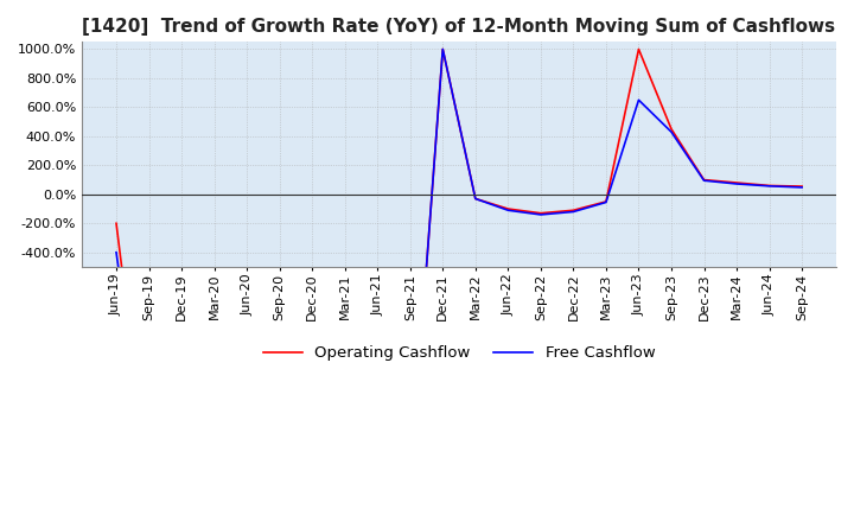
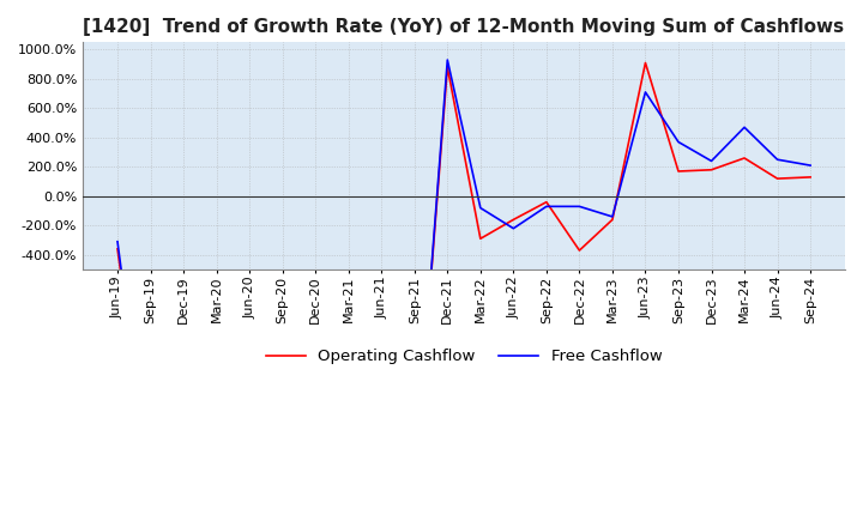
Operating Cashflow/Jun-19: -200% -> -360%
Free Cashflow/Jun-19: -400% -> -310%
Operating Cashflow/Dec-21: 1000% -> 880%
Free Cashflow/Dec-21: 1000% -> 930%
Operating Cashflow/Mar-22: -30% -> -290%
Free Cashflow/Mar-22: -30% -> -80%
Operating Cashflow/Jun-22: -100% -> -160%
Free Cashflow/Jun-22: -110% -> -220%
Operating Cashflow/Sep-22: -130% -> -40%
Free Cashflow/Sep-22: -140% -> -70%
Operating Cashflow/Dec-22: -110% -> -370%
Free Cashflow/Dec-22: -120% -> -70%
Operating Cashflow/Mar-23: -50% -> -160%
Free Cashflow/Mar-23: -60% -> -140%
Operating Cashflow/Jun-23: 1000% -> 910%
Free Cashflow/Jun-23: 650% -> 710%
Operating Cashflow/Sep-23: 450% -> 170%
Free Cashflow/Sep-23: 430% -> 370%
Operating Cashflow/Dec-23: 100% -> 180%
Free Cashflow/Dec-23: 100% -> 240%
Operating Cashflow/Mar-24: 80% -> 260%
Free Cashflow/Mar-24: 70% -> 470%
Operating Cashflow/Jun-24: 60% -> 120%
Free Cashflow/Jun-24: 60% -> 250%
Operating Cashflow/Sep-24: 60% -> 130%
Free Cashflow/Sep-24: 50% -> 210%
